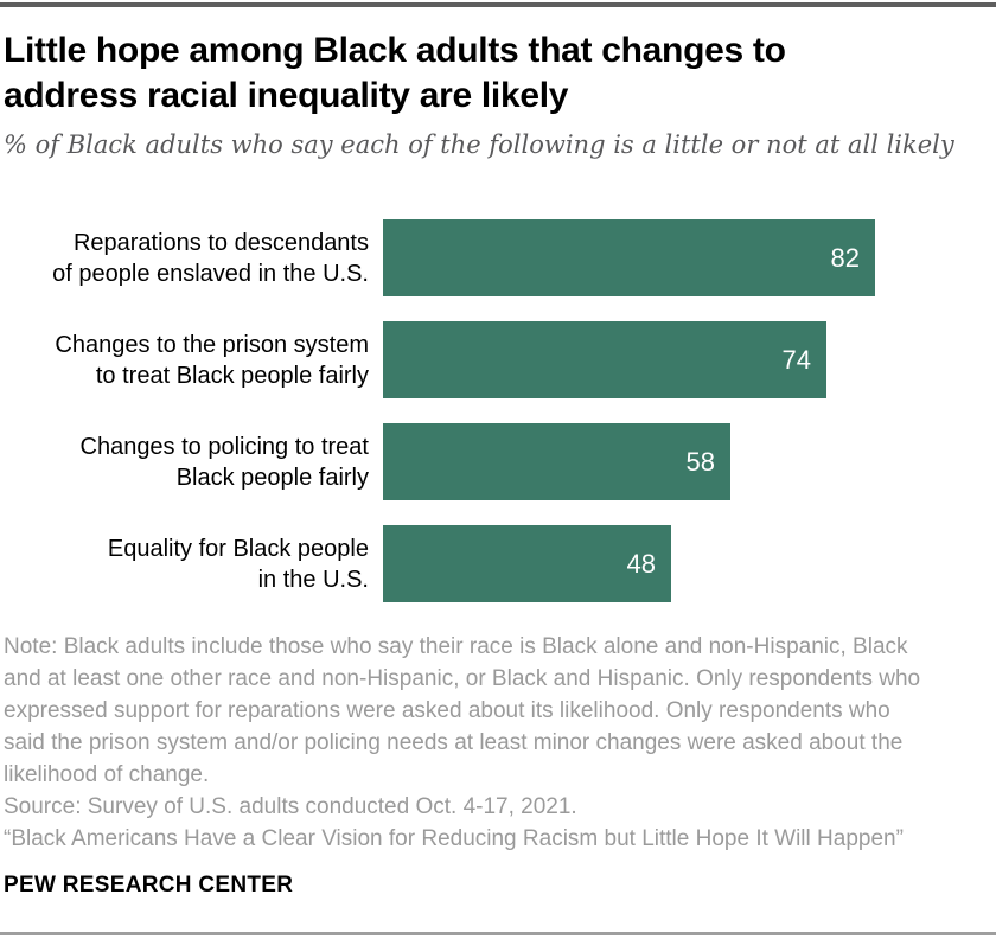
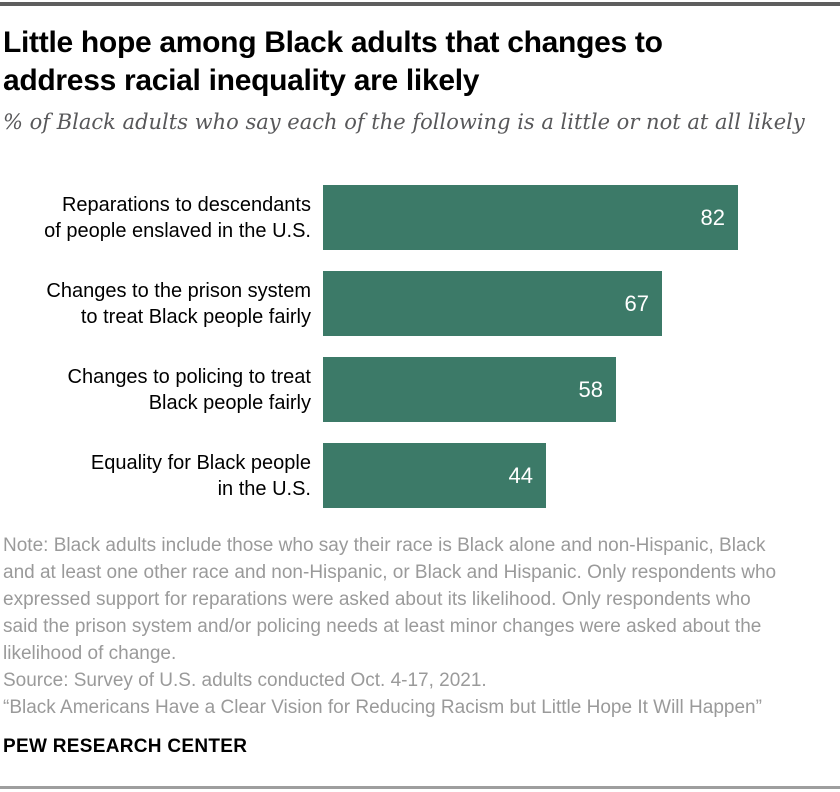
Changes to the prison system to treat Black people fairly: 74 -> 67
Equality for Black people in the U.S.: 48 -> 44
